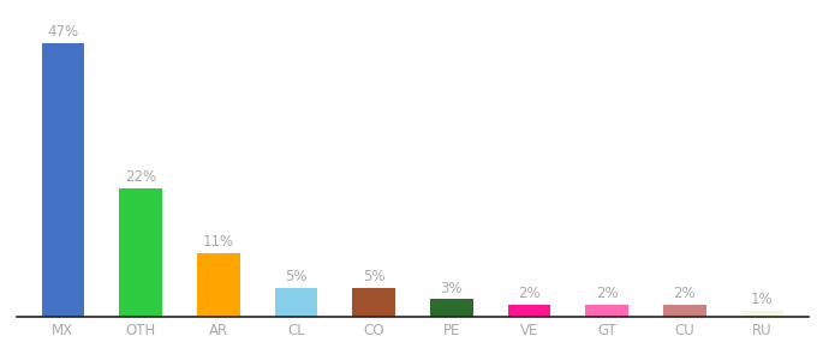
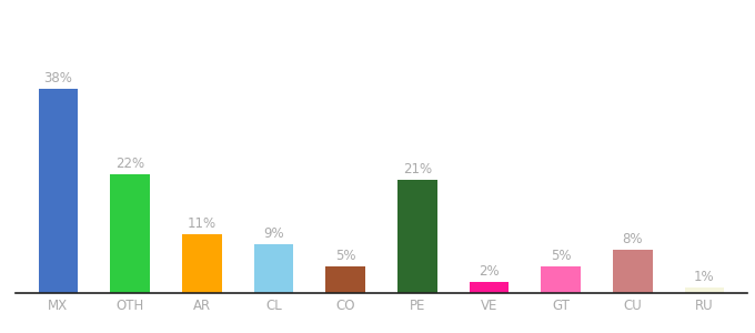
MX: 47% -> 38%
CL: 5% -> 9%
PE: 3% -> 21%
GT: 2% -> 5%
CU: 2% -> 8%
